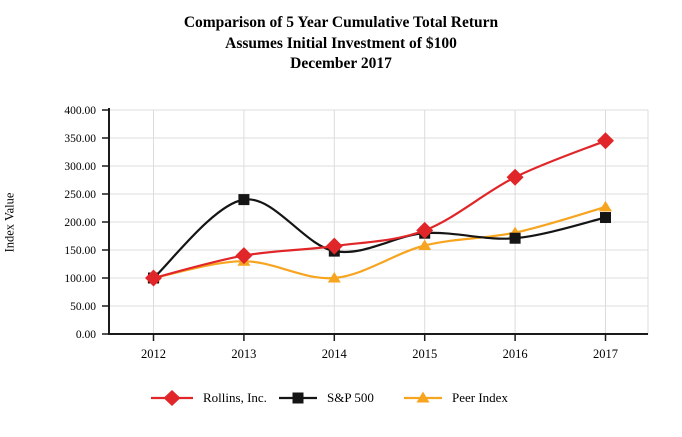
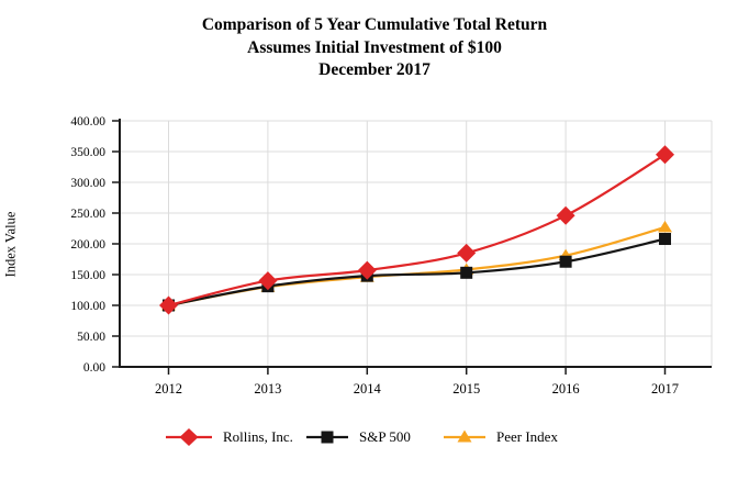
S&P 500/2013: 240 -> 130
Peer Index/2014: 100 -> 150
S&P 500/2015: 180 -> 150
Rollins, Inc./2016: 280 -> 250
